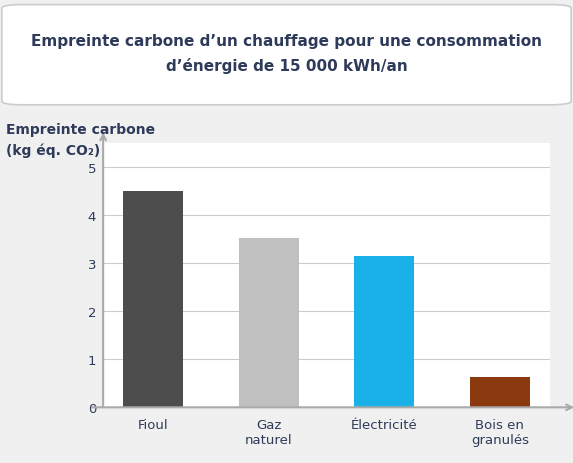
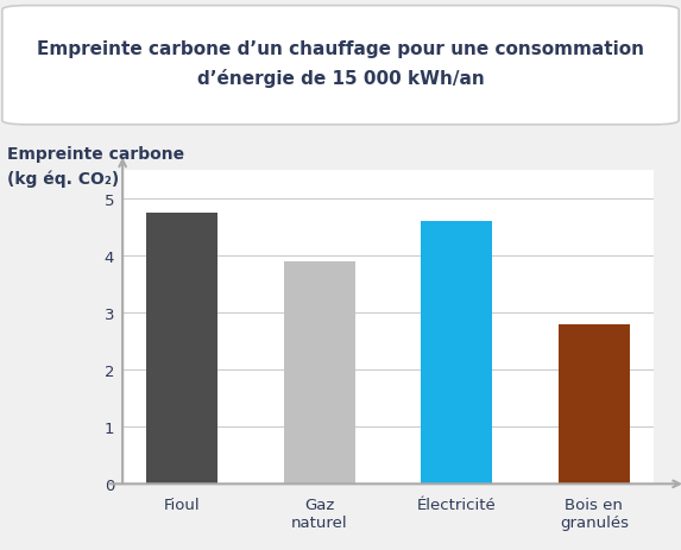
Fioul: 4.50 -> 4.75
Gaz naturel: 3.52 -> 3.90
Électricité: 3.15 -> 4.60
Bois en granulés: 0.63 -> 2.80
